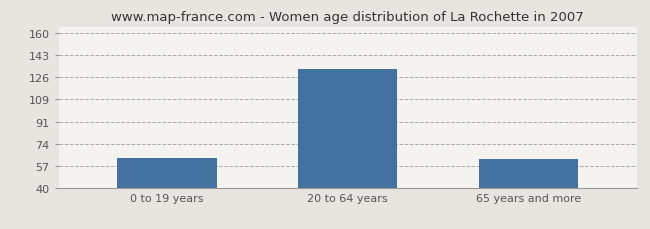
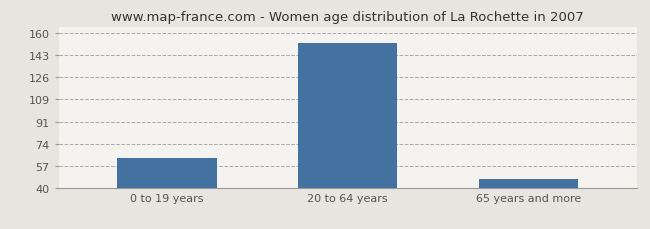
20 to 64 years: 132 -> 152
65 years and more: 62 -> 47
